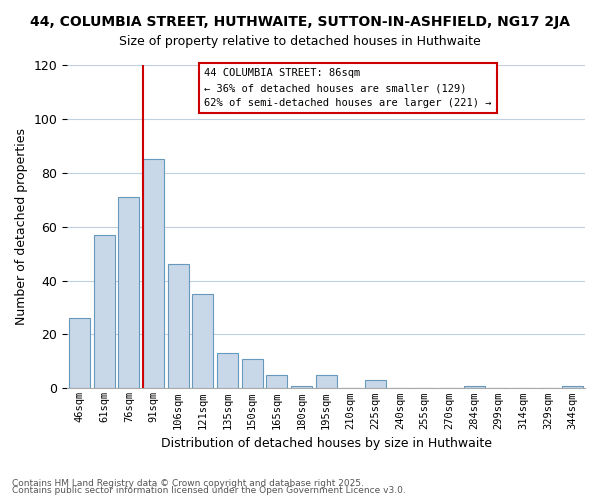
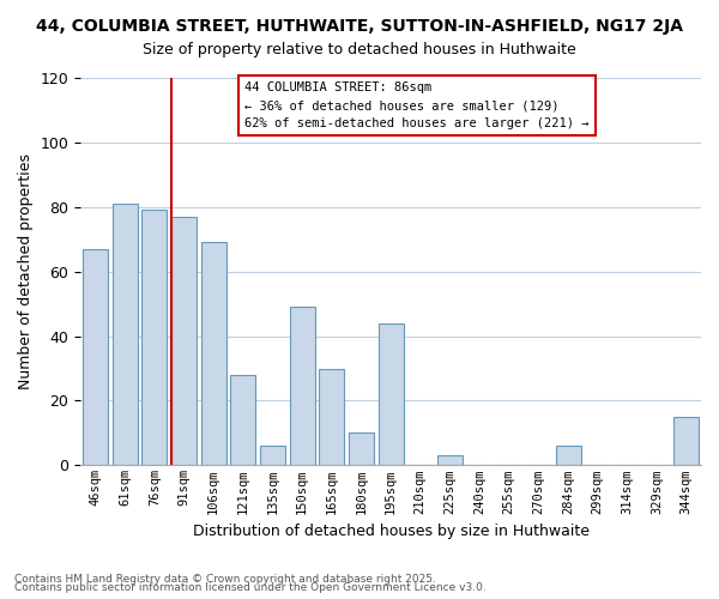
46sqm: 26 -> 67
61sqm: 57 -> 81
76sqm: 71 -> 79
91sqm: 85 -> 77
106sqm: 46 -> 69
121sqm: 35 -> 28
135sqm: 13 -> 6
150sqm: 11 -> 49
165sqm: 5 -> 30
180sqm: 1 -> 10
195sqm: 5 -> 44
284sqm: 1 -> 6
344sqm: 1 -> 15
